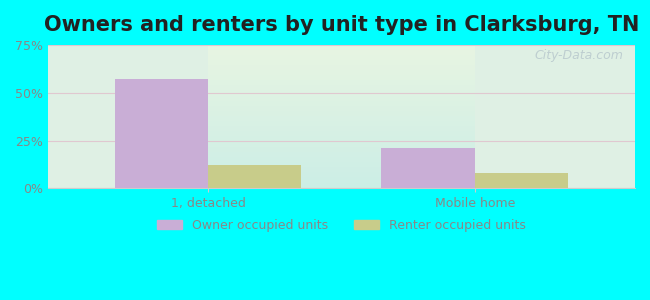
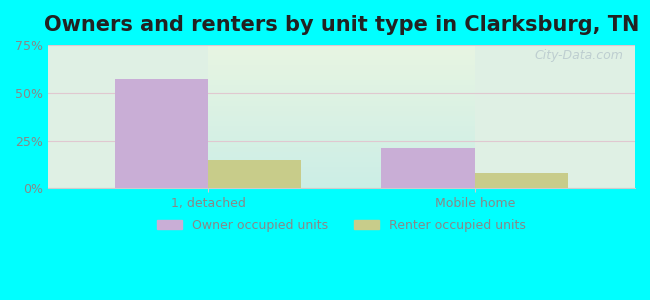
Renter occupied units/1, detached: 12% -> 15%
